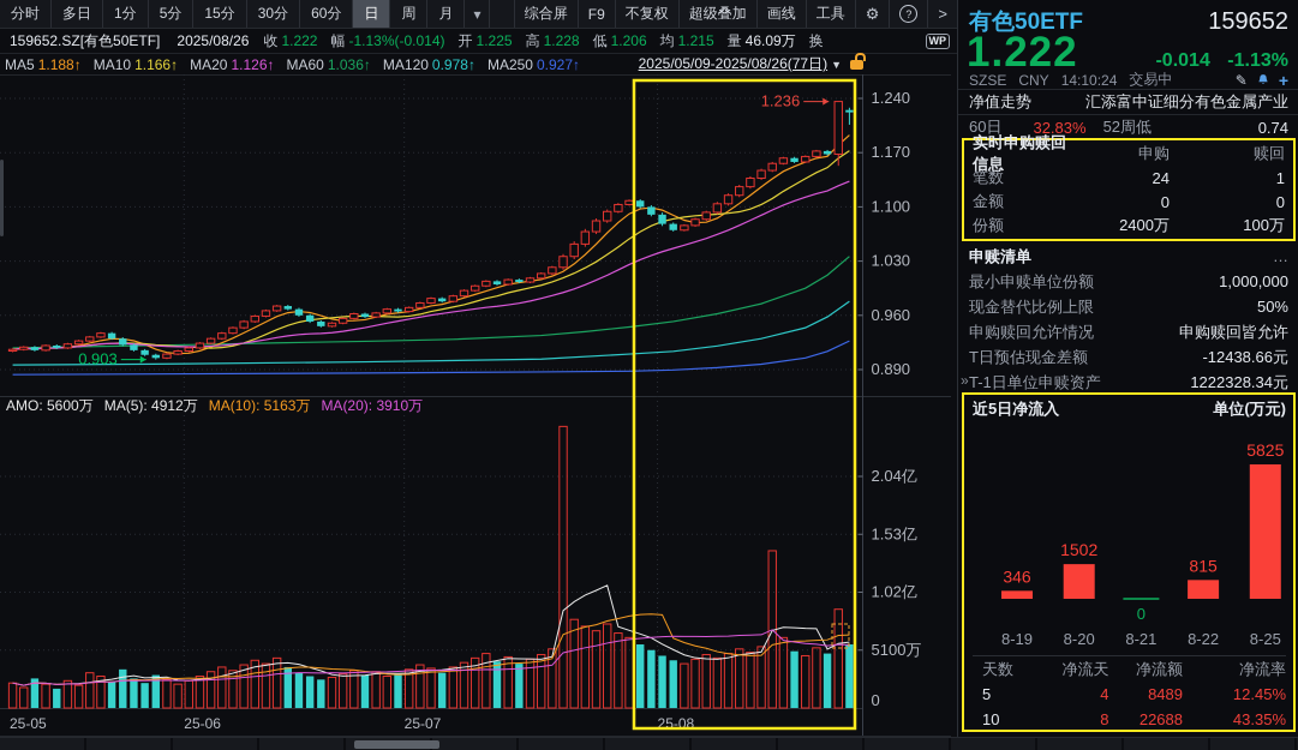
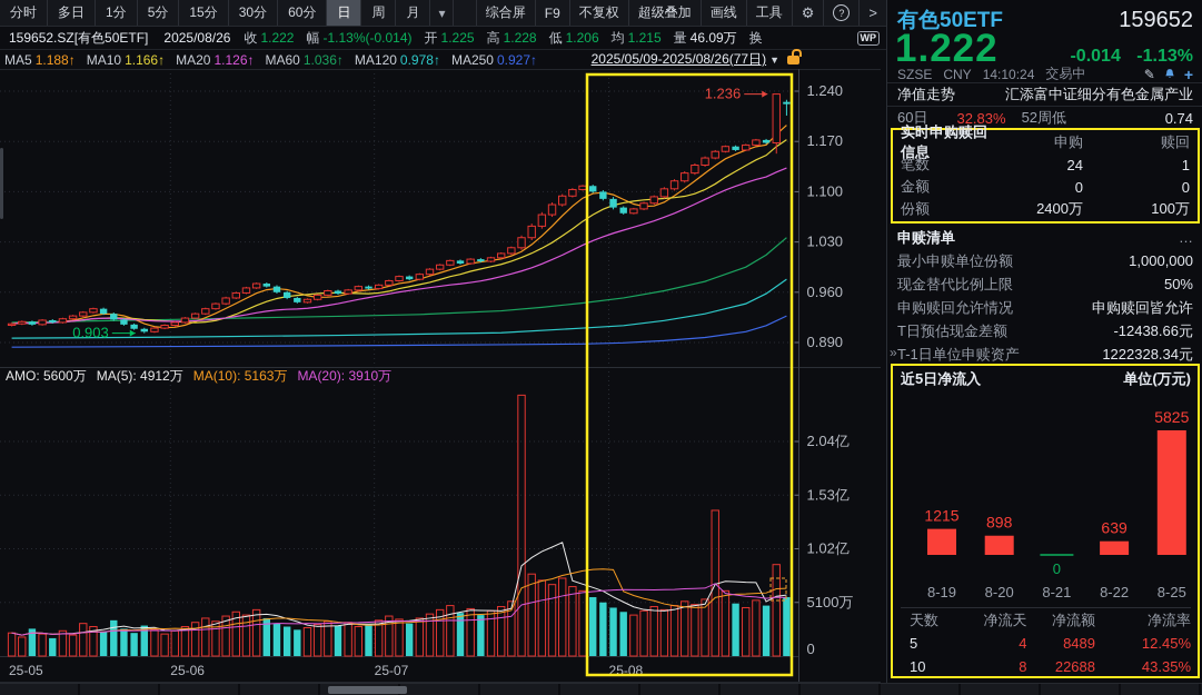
近5日净流入/8-19: 346 -> 1215
近5日净流入/8-20: 1502 -> 898
近5日净流入/8-22: 815 -> 639
